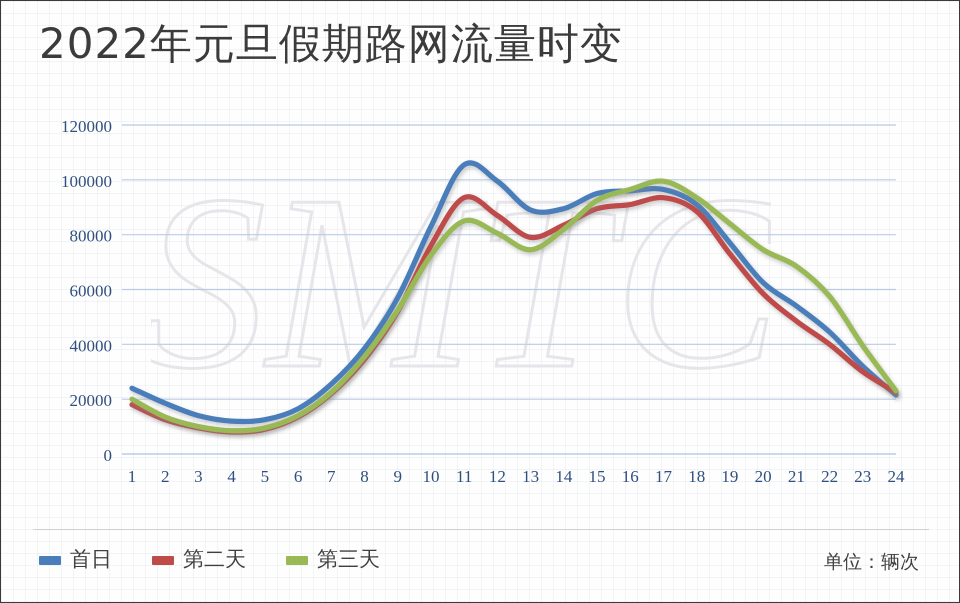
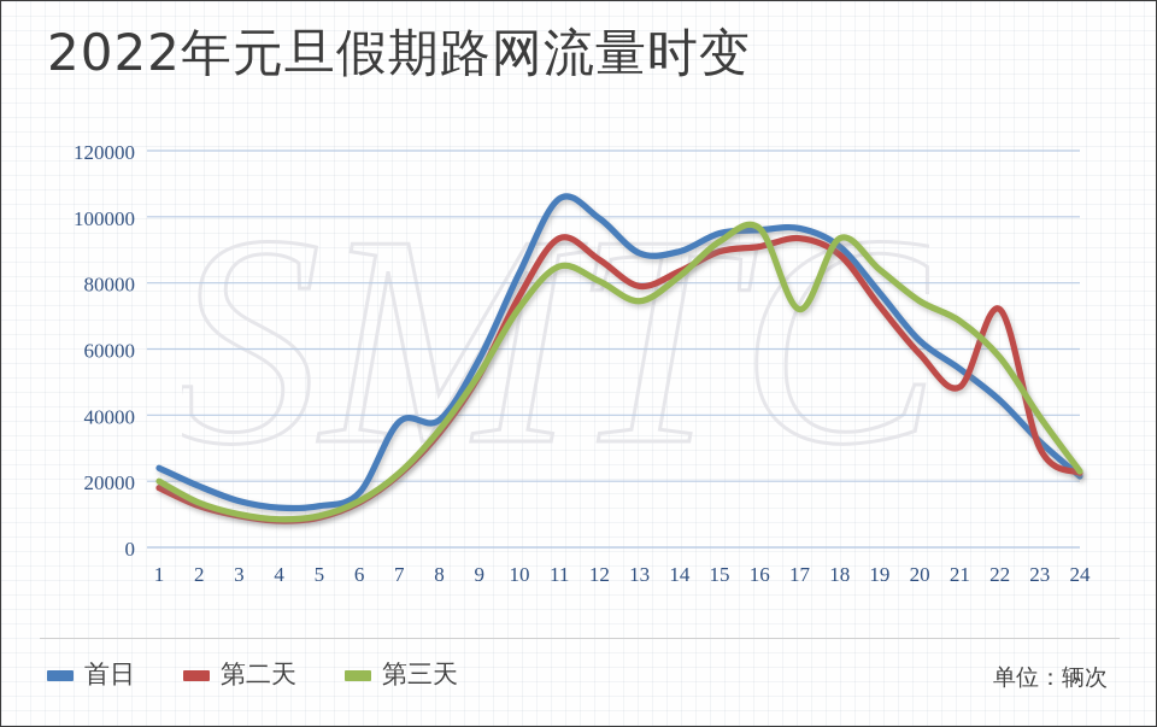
首日/7: 26000 -> 38000
第三天/17: 100000 -> 72000
第二天/22: 40000 -> 72000
